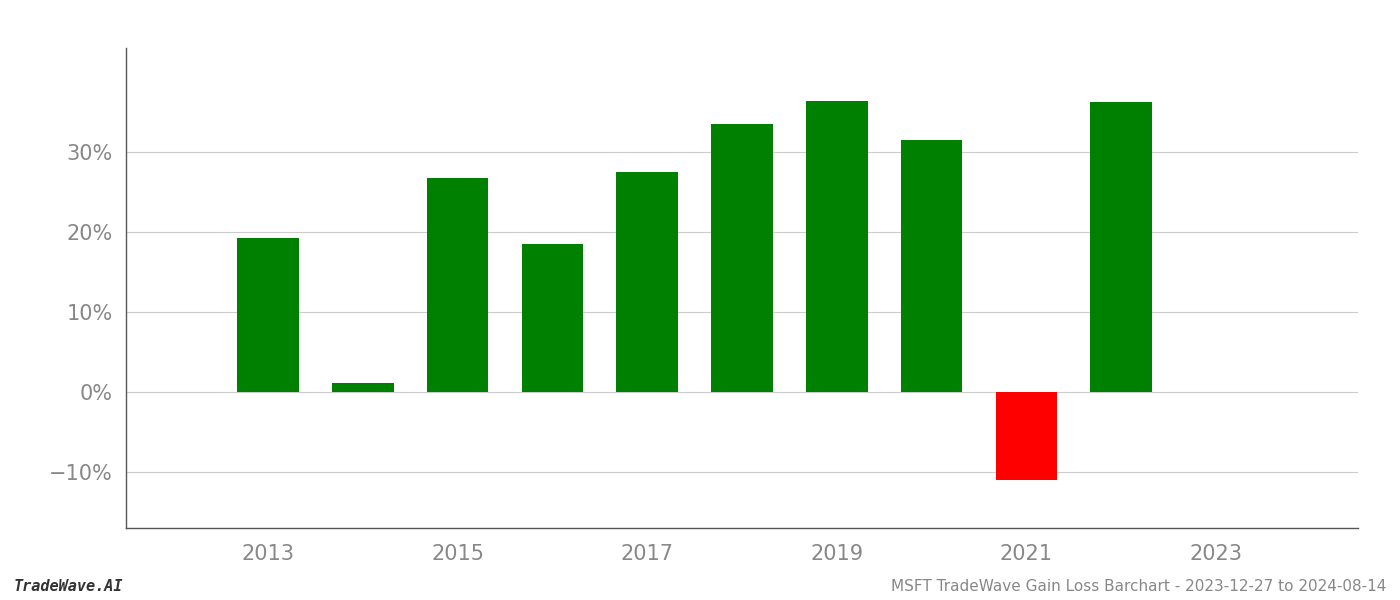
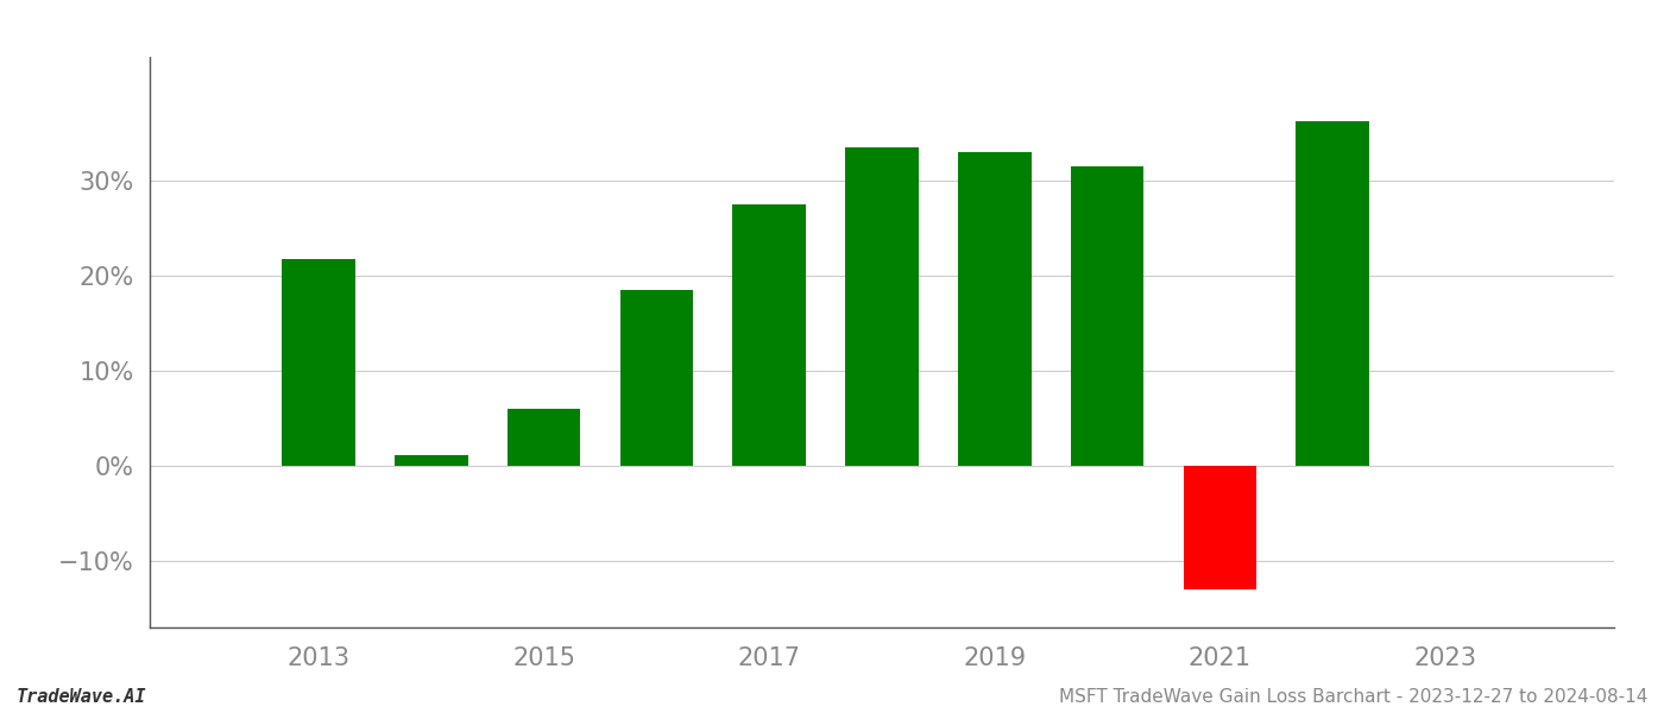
2013: 19.2% -> 21.7%
2015: 26.8% -> 6.0%
2019: 36.4% -> 33.0%
2021: -11.0% -> -13.0%
